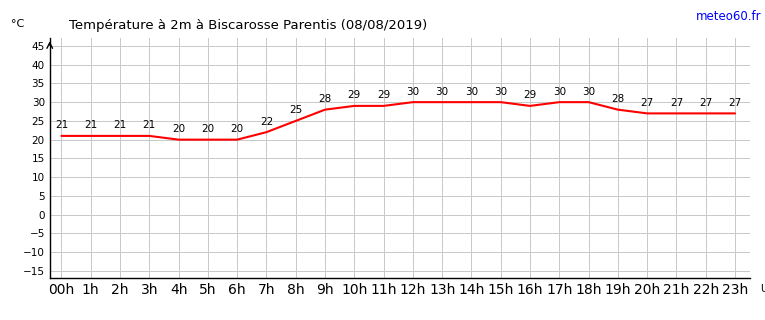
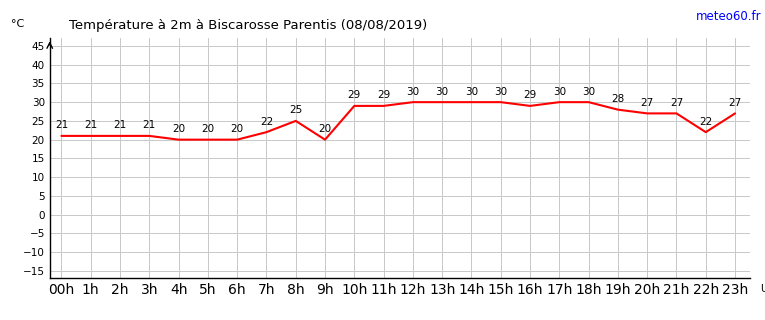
9h: 28 -> 20
22h: 27 -> 22
